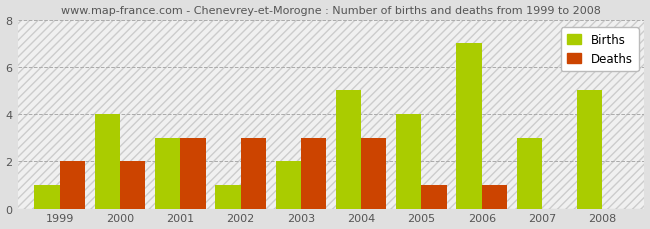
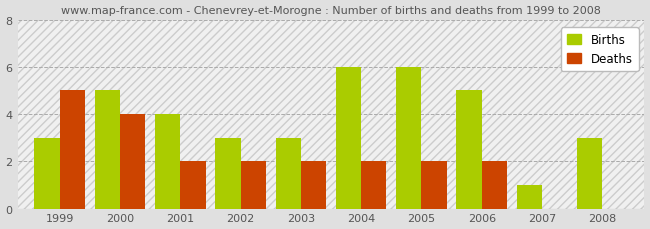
Births/1999: 1 -> 3
Deaths/1999: 2 -> 5
Births/2000: 4 -> 5
Deaths/2000: 2 -> 4
Births/2001: 3 -> 4
Deaths/2001: 3 -> 2
Births/2002: 1 -> 3
Deaths/2002: 3 -> 2
Births/2003: 2 -> 3
Deaths/2003: 3 -> 2
Births/2004: 5 -> 6
Deaths/2004: 3 -> 2
Births/2005: 4 -> 6
Deaths/2005: 1 -> 2
Births/2006: 7 -> 5
Deaths/2006: 1 -> 2
Births/2007: 3 -> 1
Births/2008: 5 -> 3
